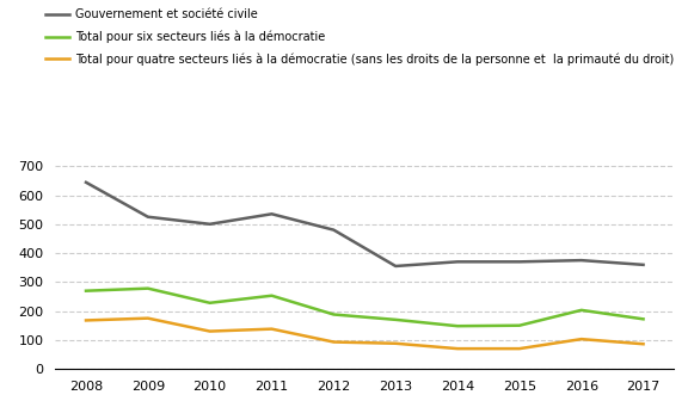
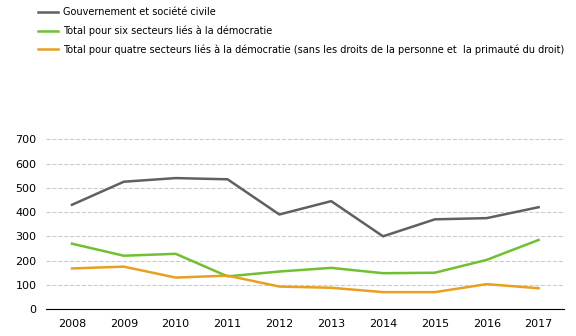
Gouvernement et société civile/2008: 644 -> 430
Total pour six secteurs liés à la démocratie/2009: 278 -> 220
Gouvernement et société civile/2010: 500 -> 540
Total pour six secteurs liés à la démocratie/2011: 253 -> 135
Gouvernement et société civile/2012: 480 -> 390
Total pour six secteurs liés à la démocratie/2012: 188 -> 155
Gouvernement et société civile/2013: 355 -> 445
Gouvernement et société civile/2014: 370 -> 300
Gouvernement et société civile/2017: 360 -> 420
Total pour six secteurs liés à la démocratie/2017: 172 -> 285
